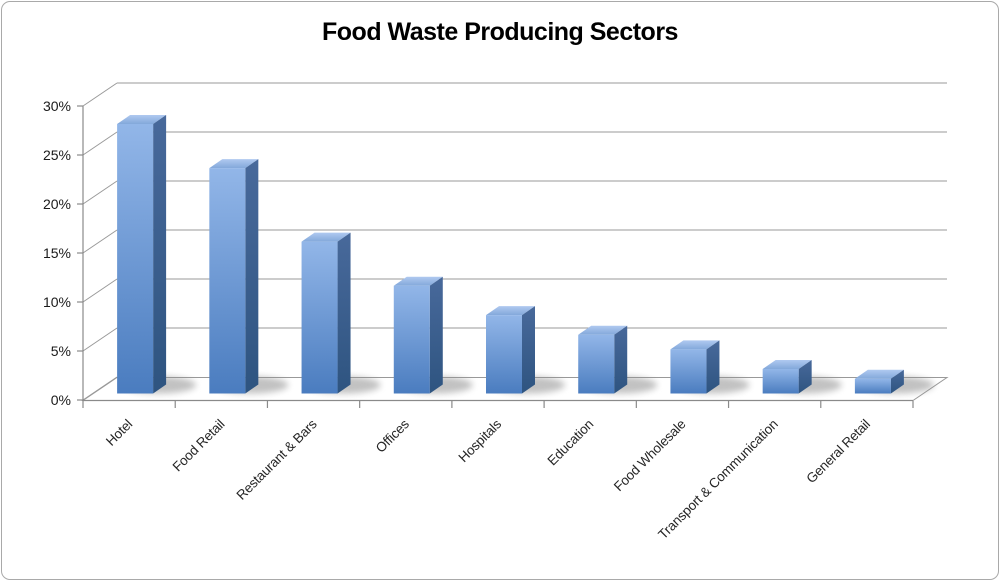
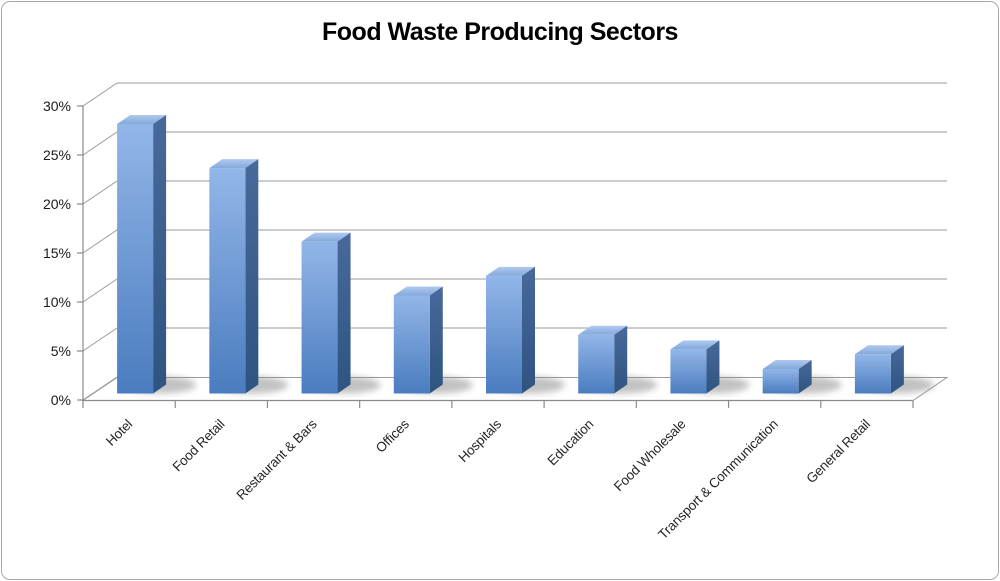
Offices: 11% -> 10%
Hospitals: 8% -> 12%
General Retail: 2% -> 4%
